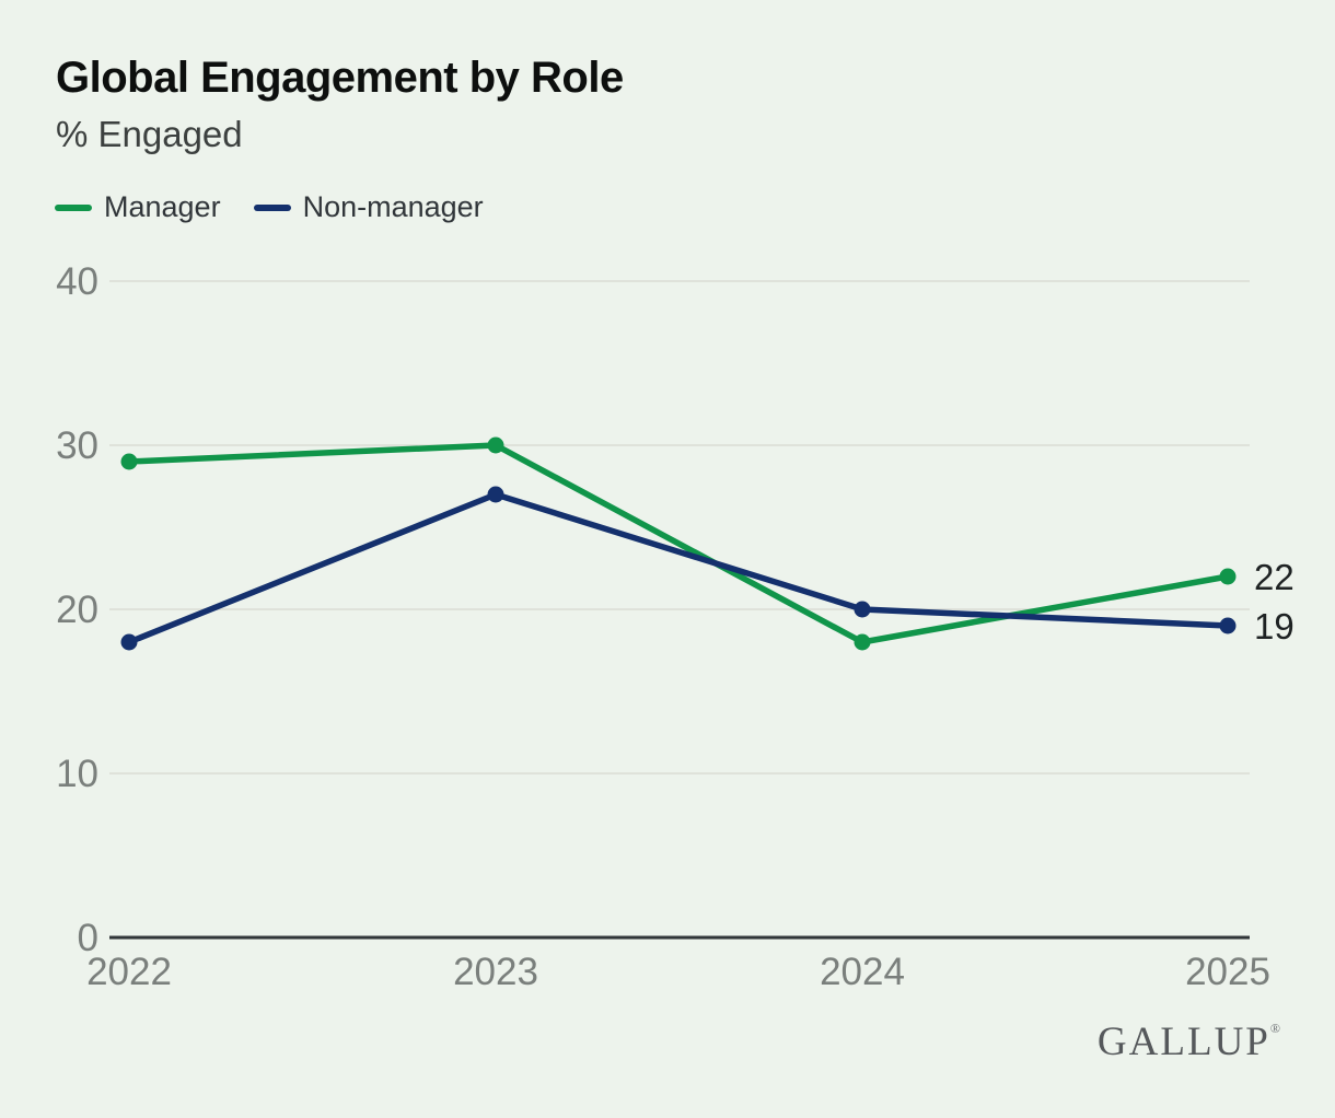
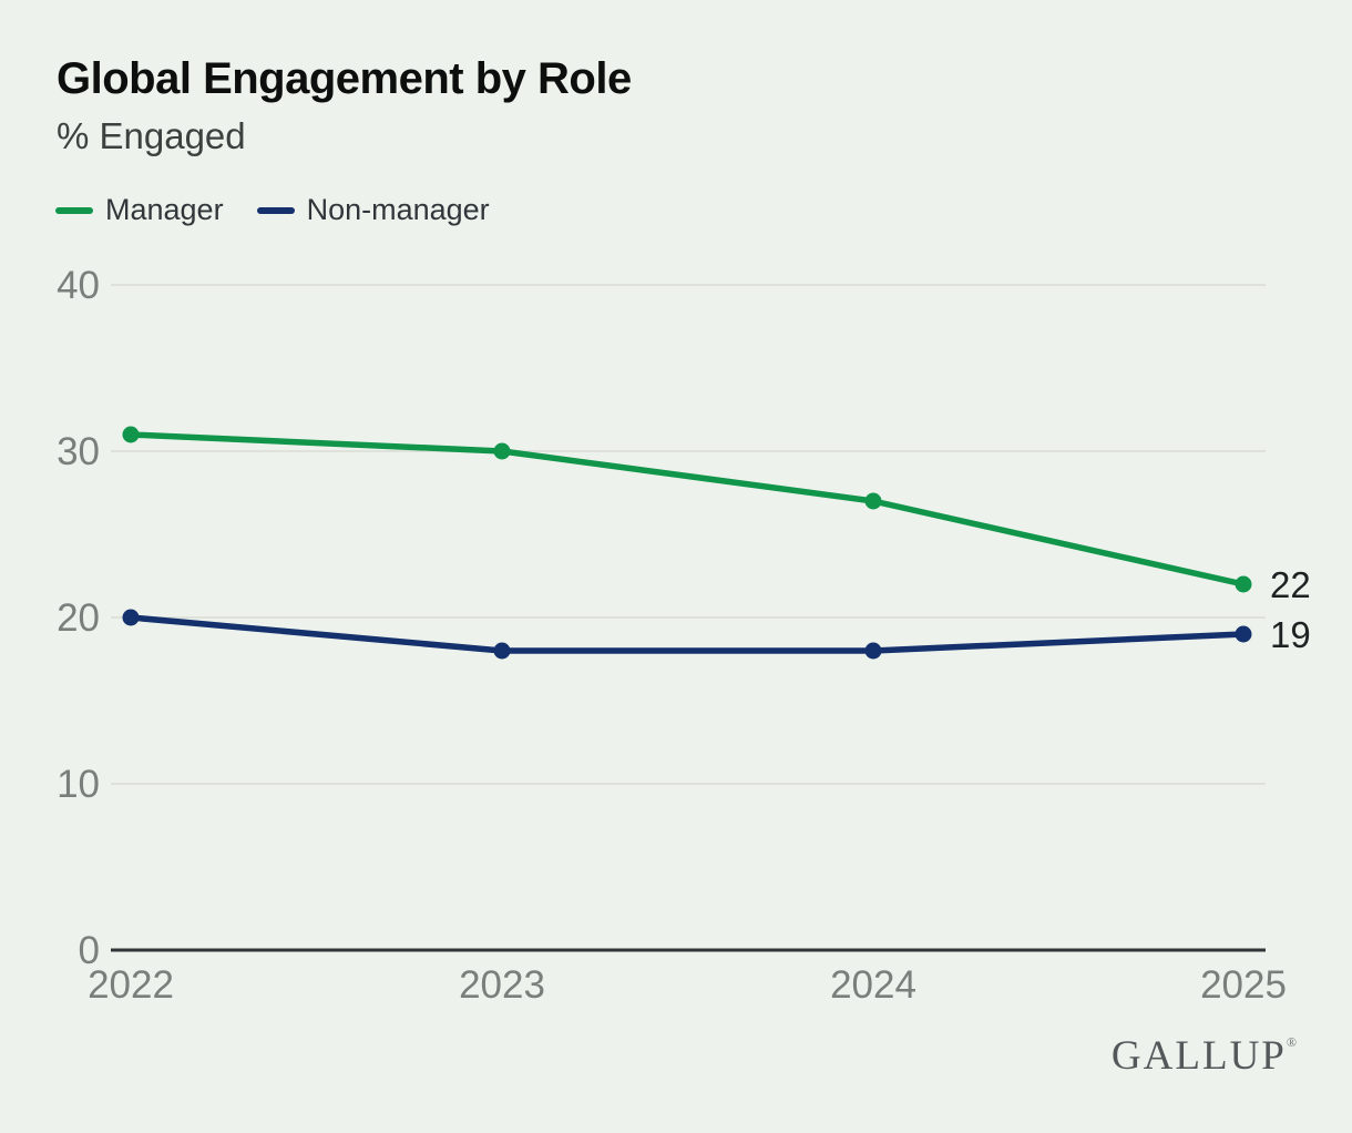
Manager/2022: 29 -> 31
Non-manager/2022: 18 -> 20
Non-manager/2023: 27 -> 18
Manager/2024: 18 -> 27
Non-manager/2024: 20 -> 18
